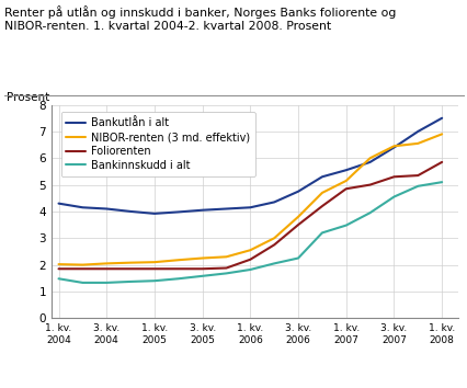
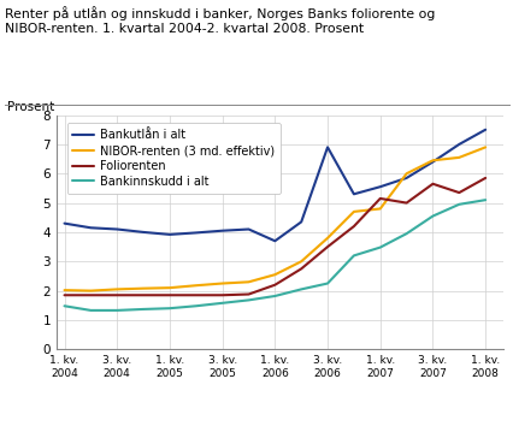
Bankutlån i alt/1. kv. 2006: 4.15 -> 3.70
Bankutlån i alt/3. kv. 2006: 4.75 -> 6.90
NIBOR-renten (3 md. effektiv)/1. kv. 2007: 5.15 -> 4.80
Foliorenten/1. kv. 2007: 4.85 -> 5.15
Foliorenten/3. kv. 2007: 5.30 -> 5.65
